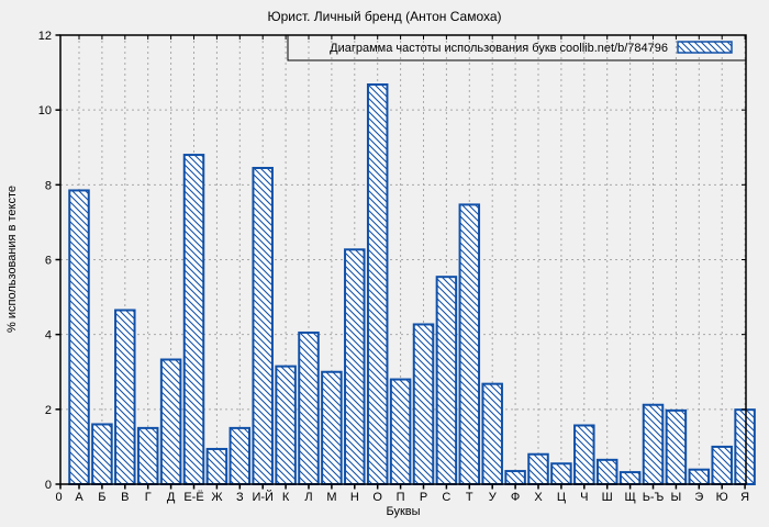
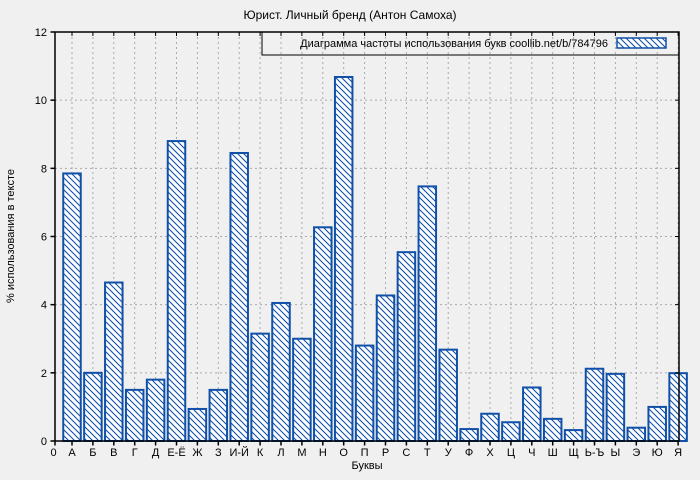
Б: 1.6 -> 2.0
Д: 3.3 -> 1.8
